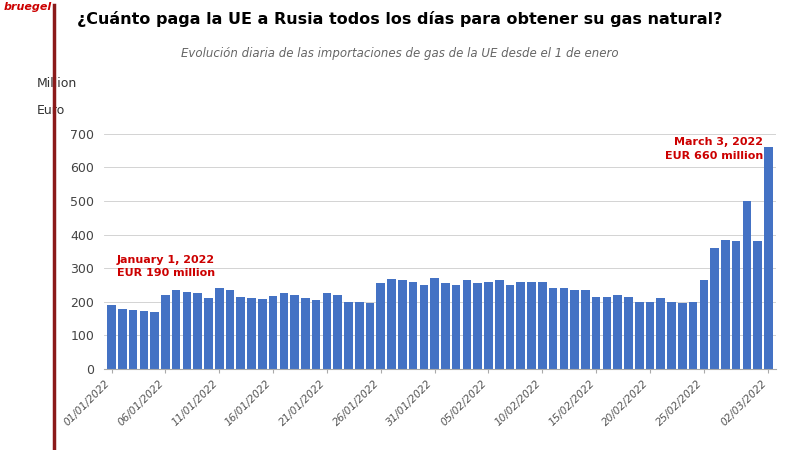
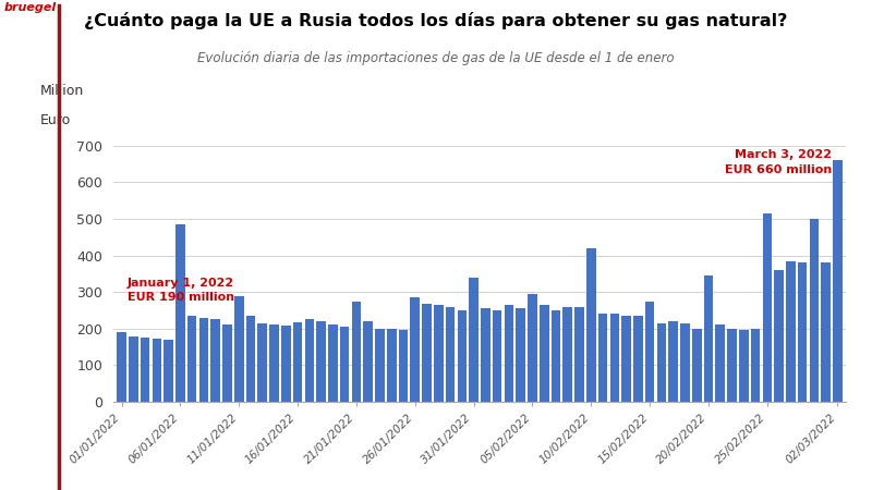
06/01/2022: 220 -> 485
11/01/2022: 240 -> 290
21/01/2022: 225 -> 275
26/01/2022: 255 -> 285
31/01/2022: 270 -> 340
05/02/2022: 260 -> 295
10/02/2022: 258 -> 420
15/02/2022: 215 -> 275
20/02/2022: 200 -> 345
25/02/2022: 265 -> 515
